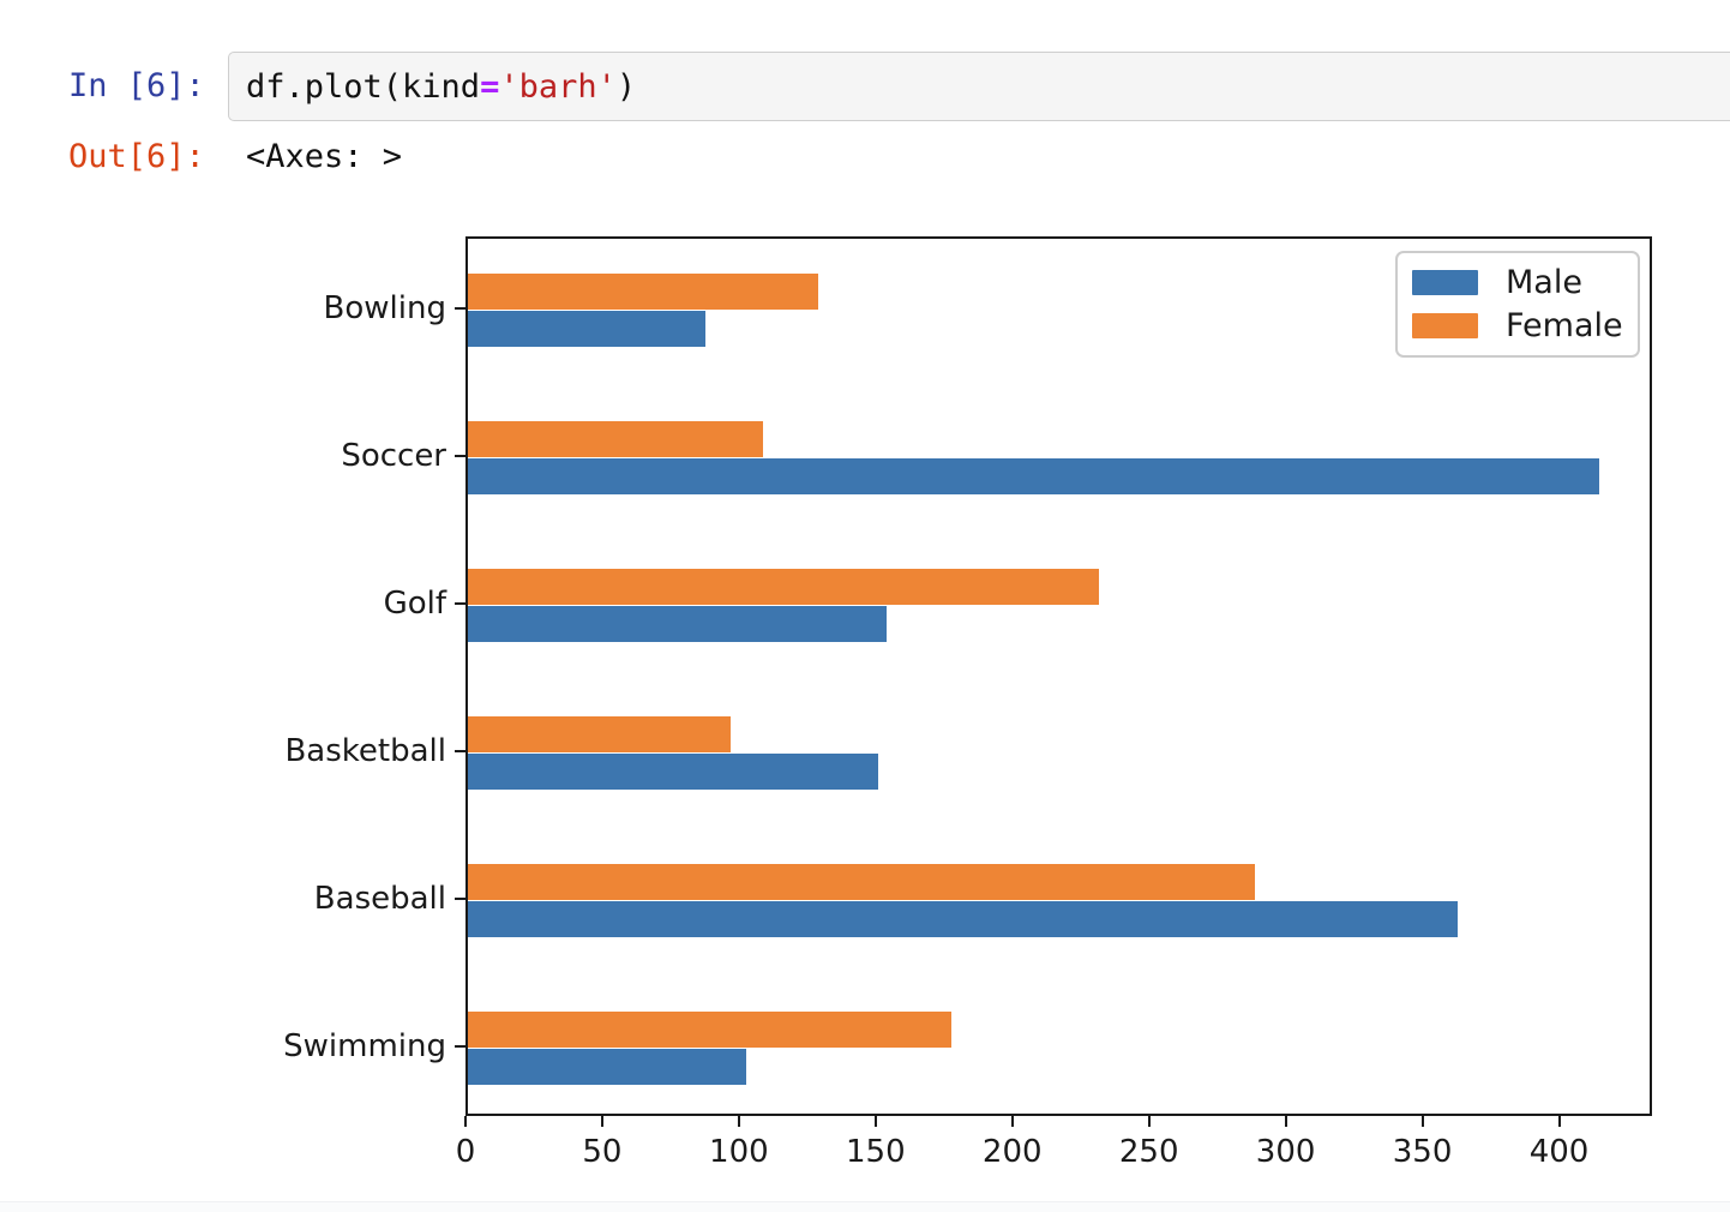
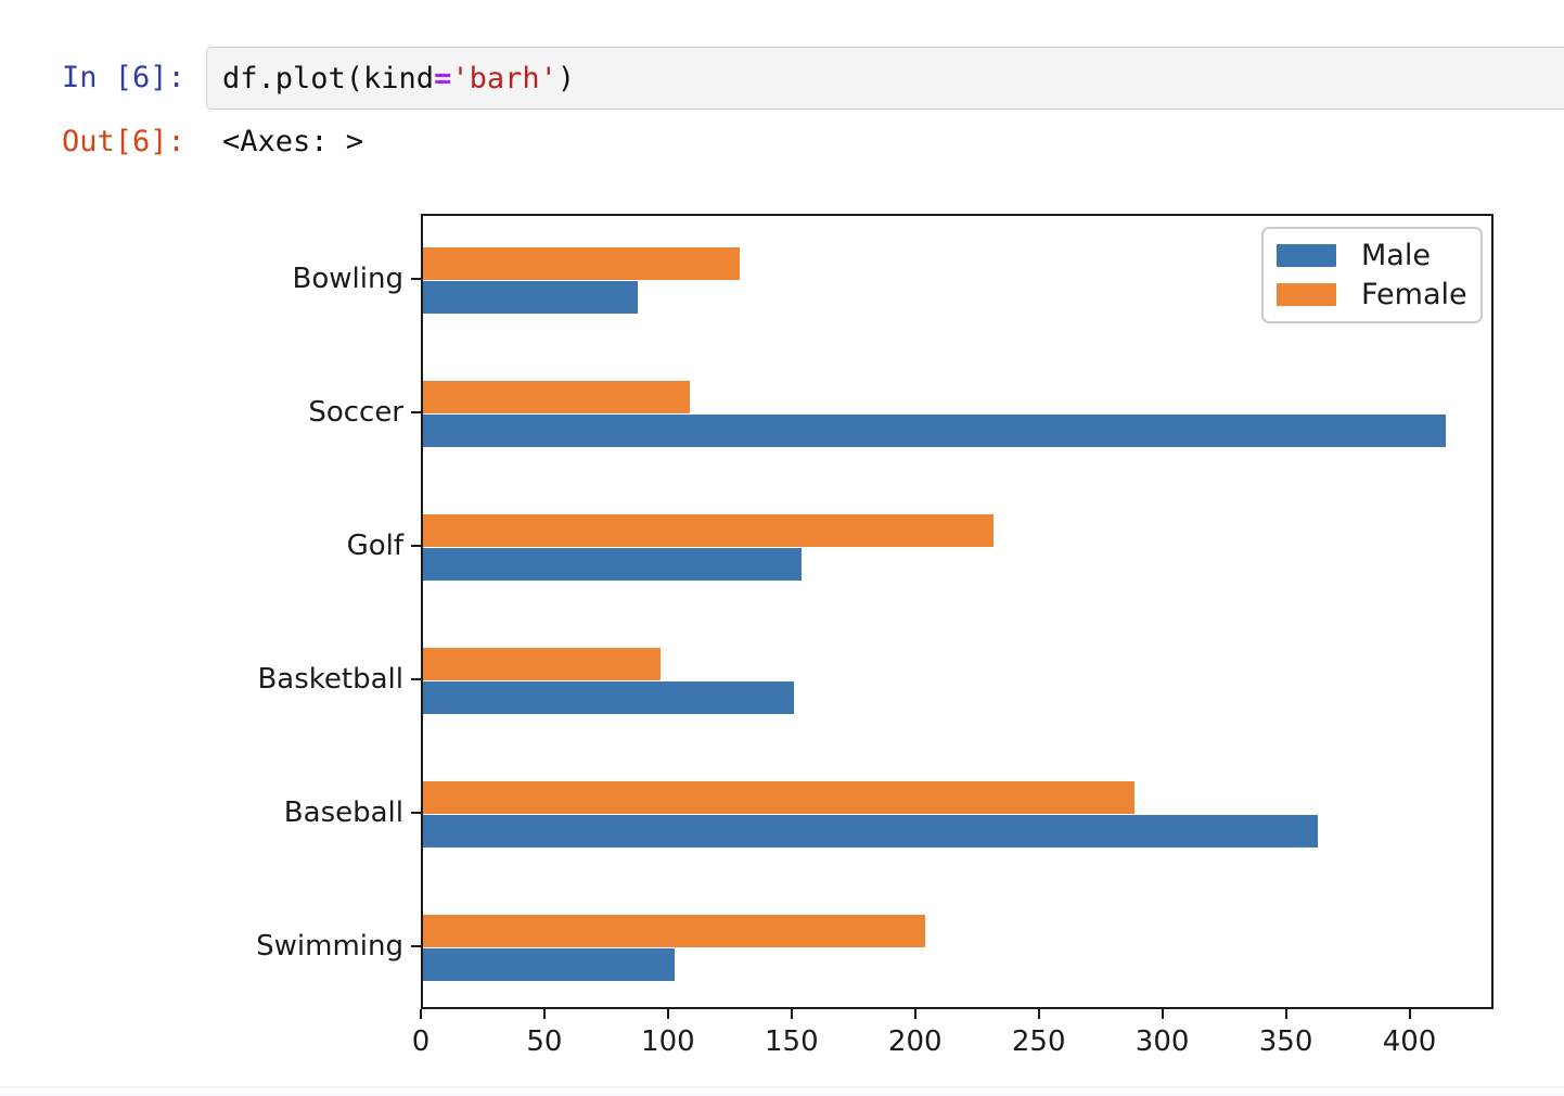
Female/Swimming: 177 -> 203
